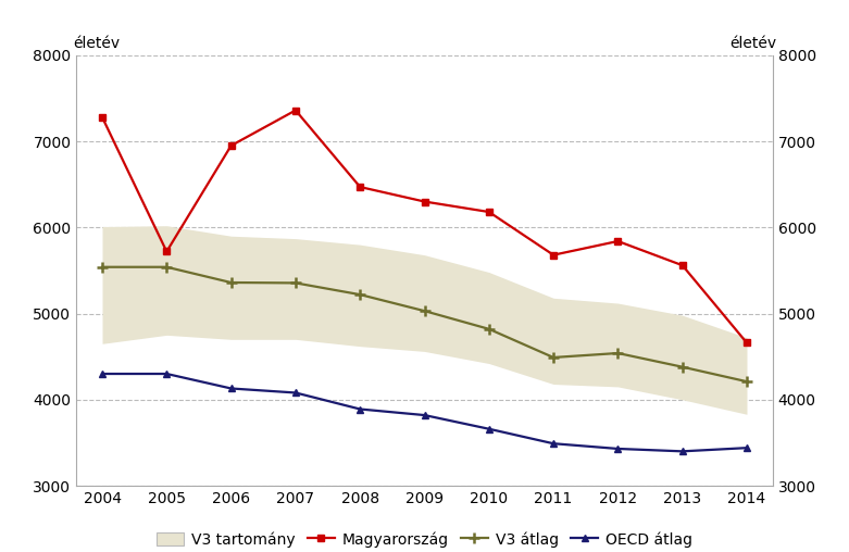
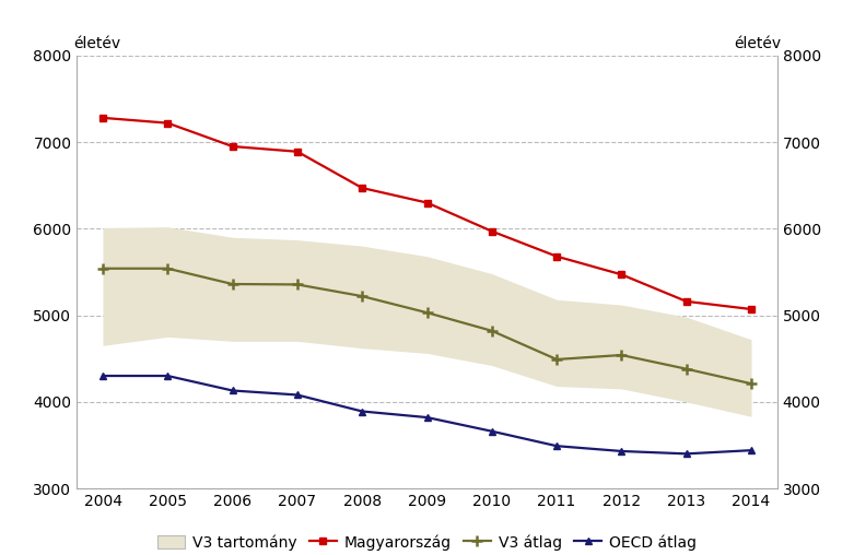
Magyarország/2005: 5720 -> 7220
Magyarország/2007: 7360 -> 6890
Magyarország/2010: 6180 -> 5970
Magyarország/2012: 5840 -> 5470
Magyarország/2013: 5560 -> 5160
Magyarország/2014: 4660 -> 5070
